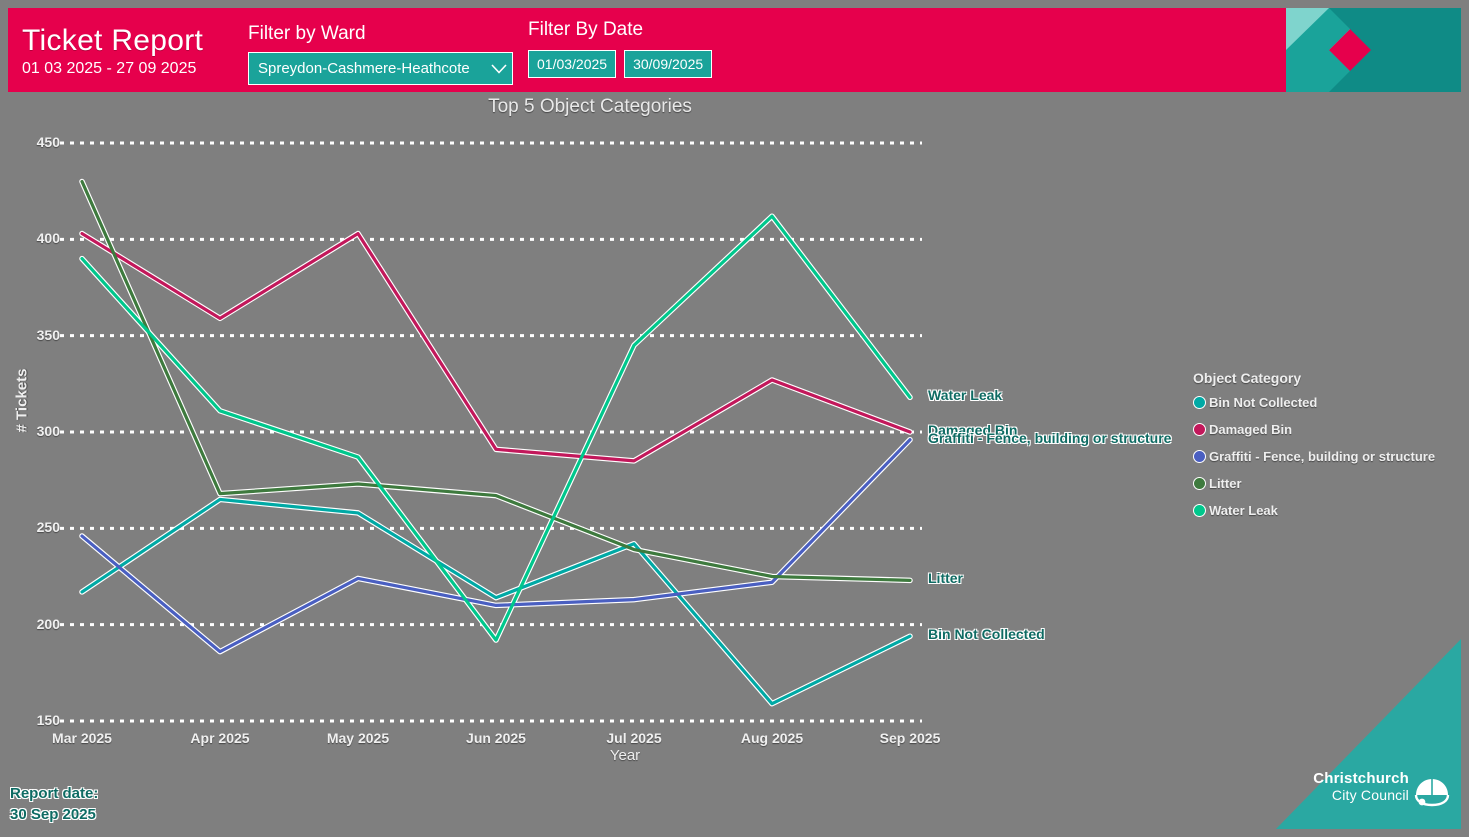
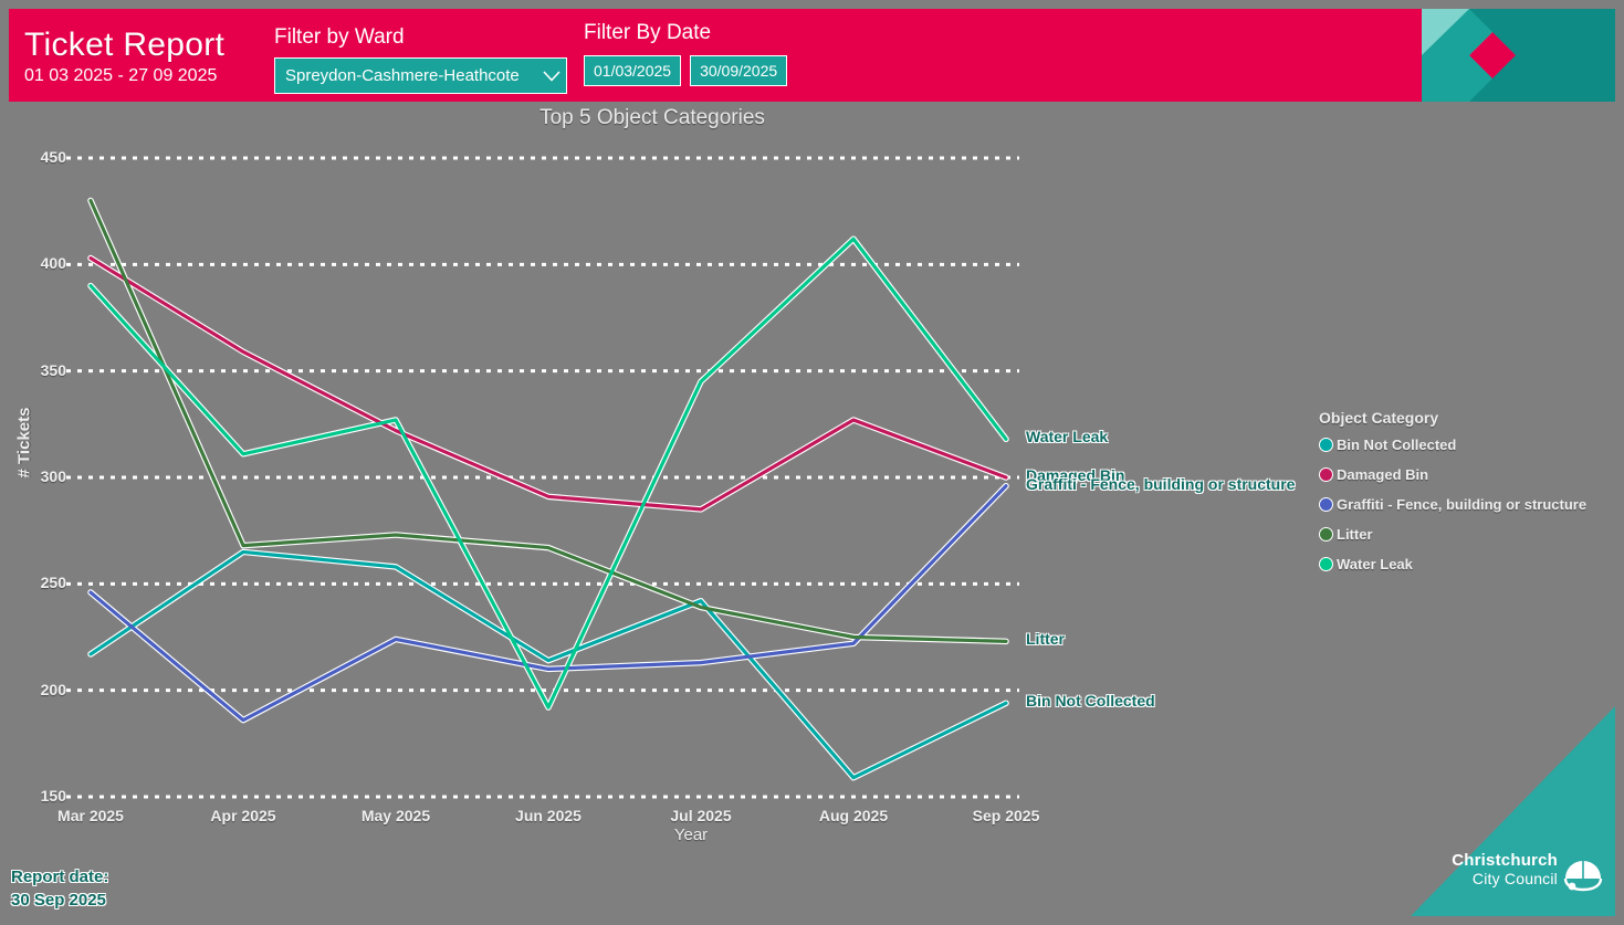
Damaged Bin/May 2025: 403 -> 322
Water Leak/May 2025: 287 -> 327
